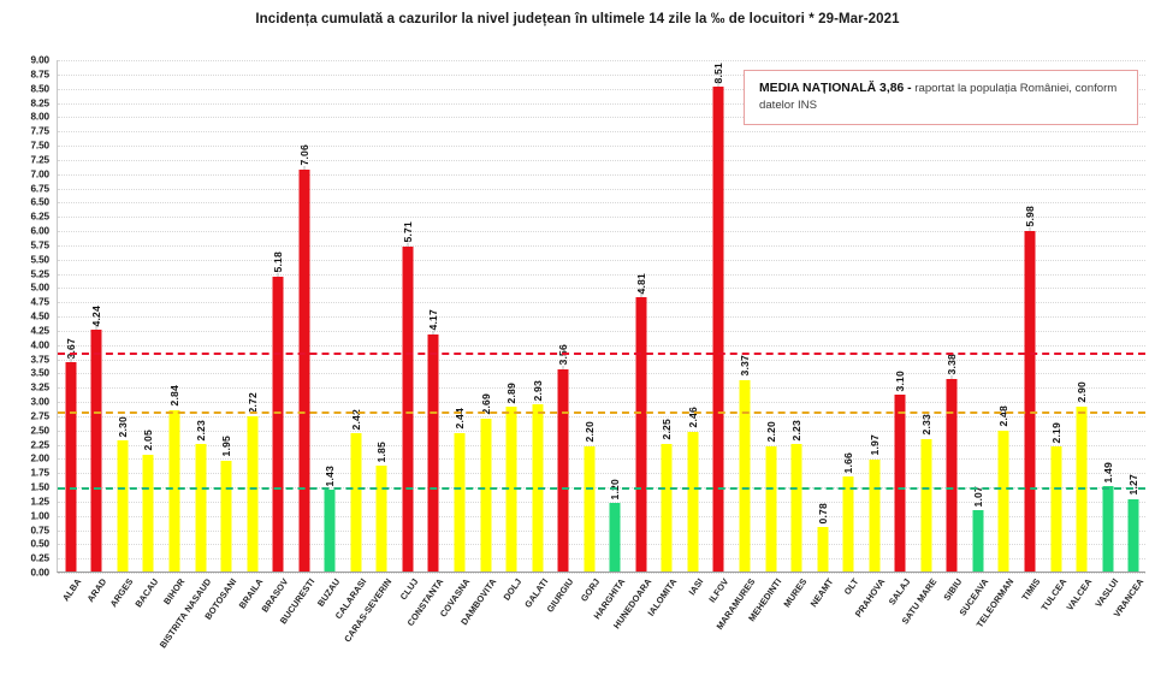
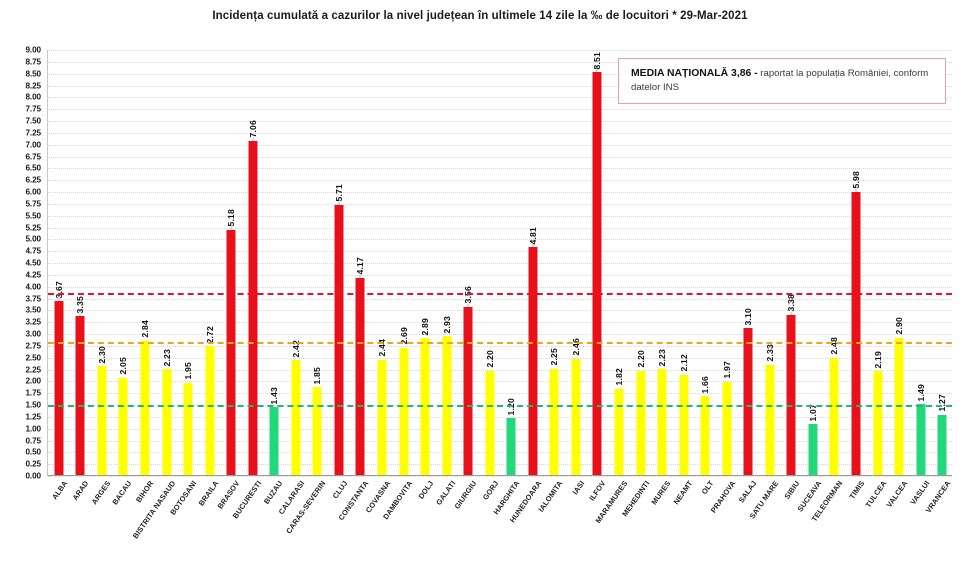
ARAD: 4.24 -> 3.35
MARAMURES: 3.37 -> 1.82
NEAMT: 0.78 -> 2.12
